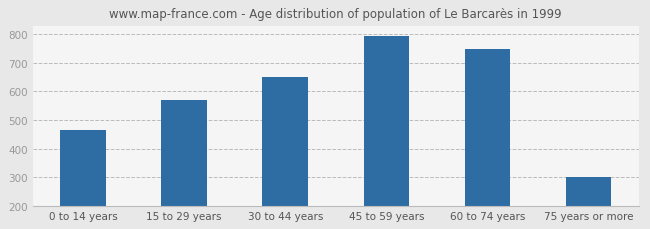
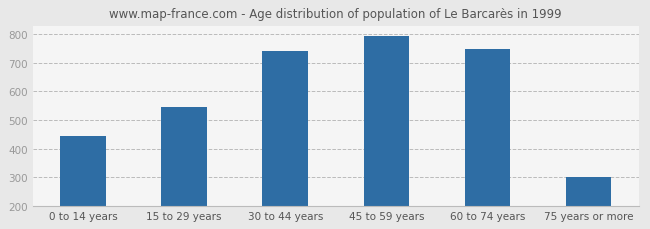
0 to 14 years: 465 -> 445
15 to 29 years: 570 -> 545
30 to 44 years: 650 -> 740
